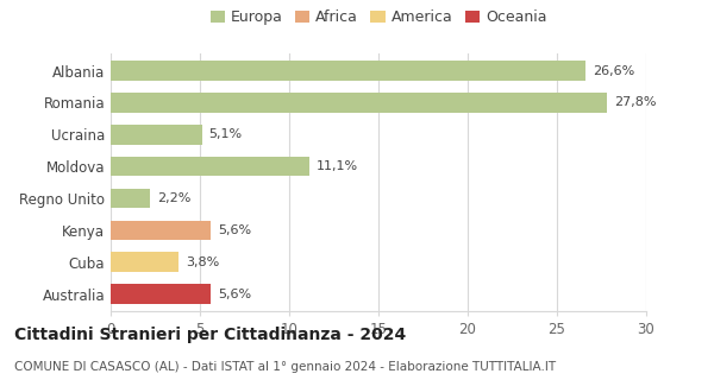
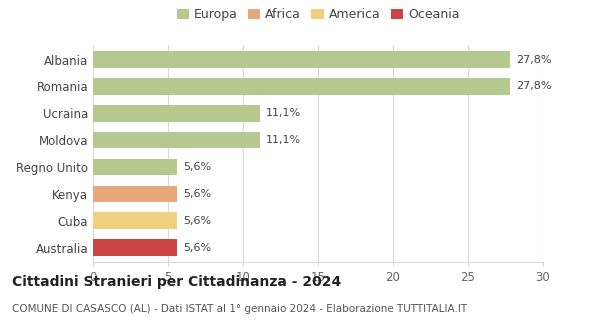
Albania: 26,6% -> 27,8%
Ucraina: 5,1% -> 11,1%
Regno Unito: 2,2% -> 5,6%
Cuba: 3,8% -> 5,6%
